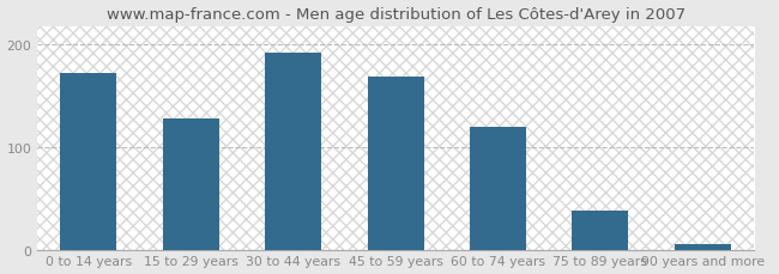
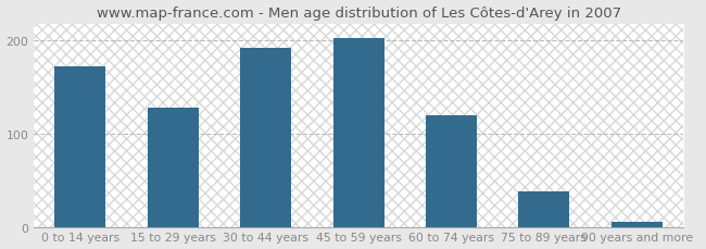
45 to 59 years: 168 -> 202
